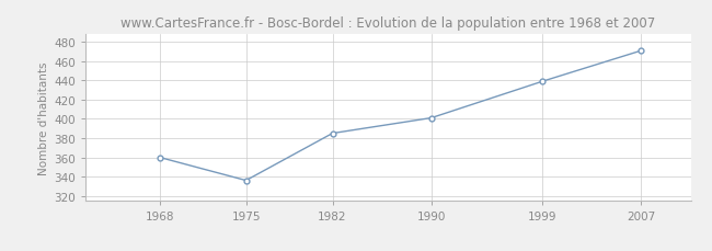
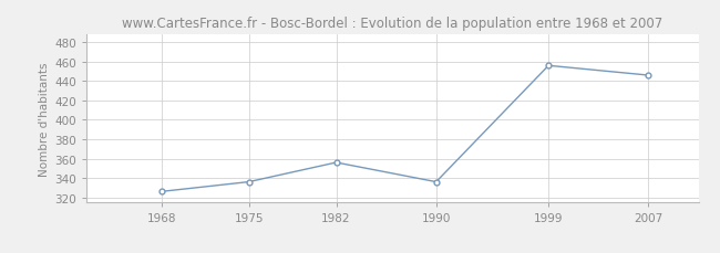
1968: 360 -> 326
1982: 385 -> 356
1990: 401 -> 336
1999: 439 -> 456
2007: 471 -> 446
